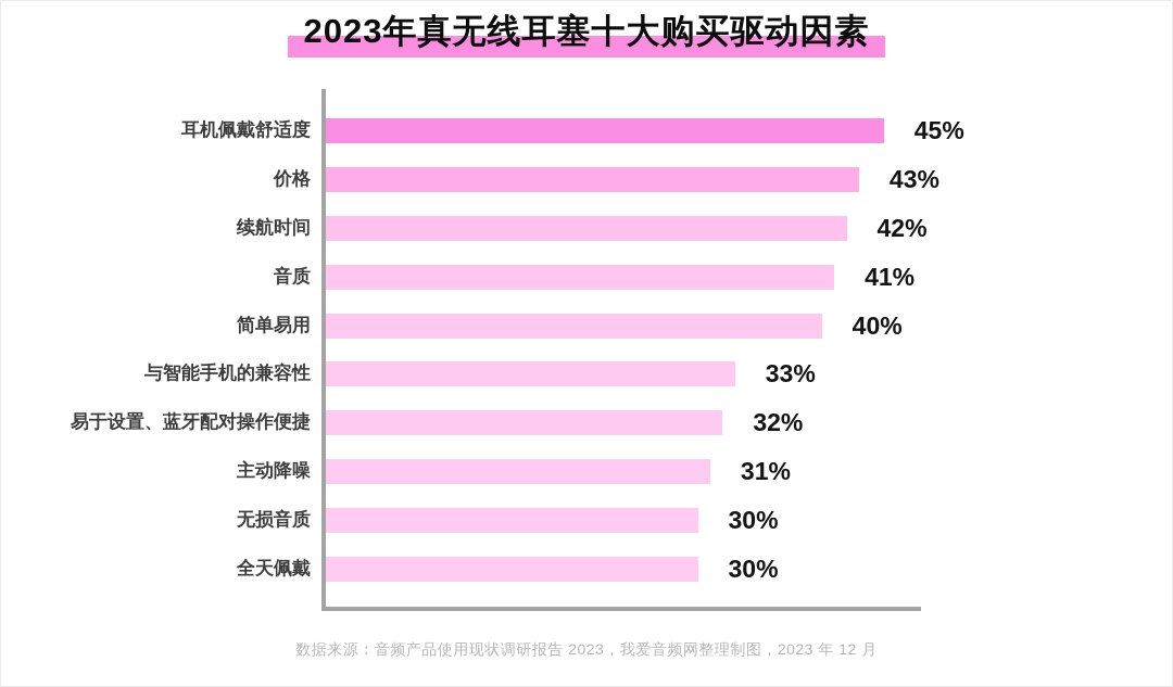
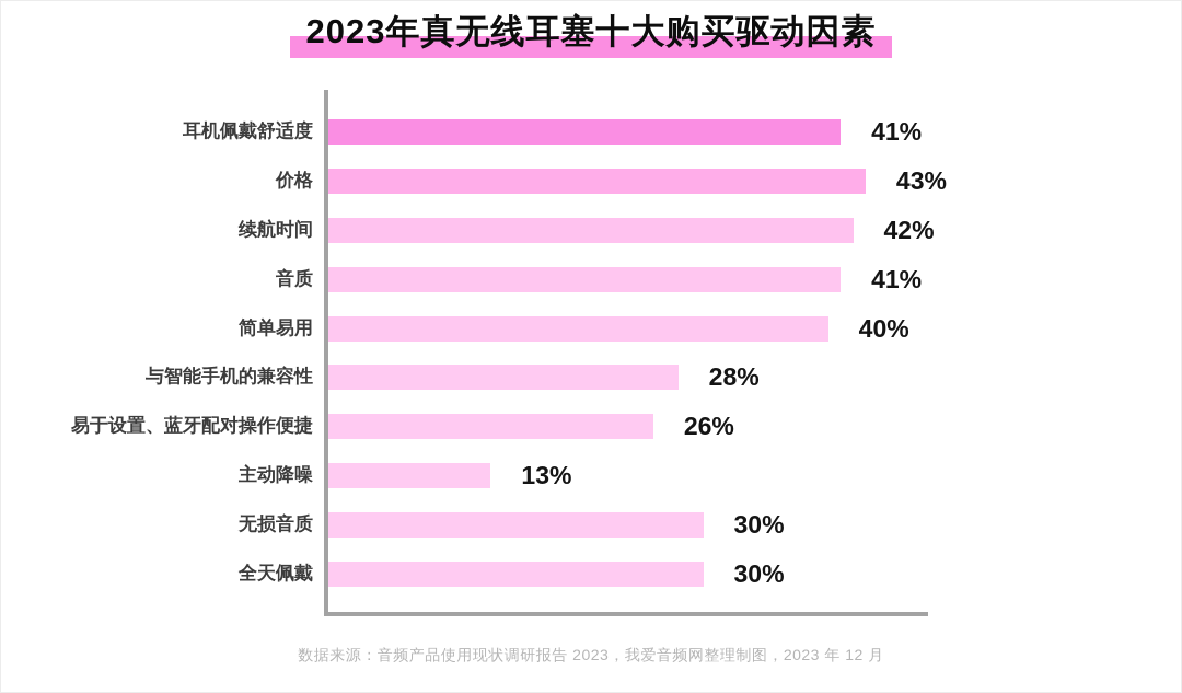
耳机佩戴舒适度: 45% -> 41%
与智能手机的兼容性: 33% -> 28%
易于设置、蓝牙配对操作便捷: 32% -> 26%
主动降噪: 31% -> 13%
